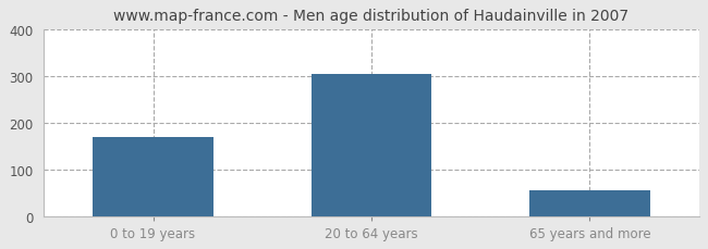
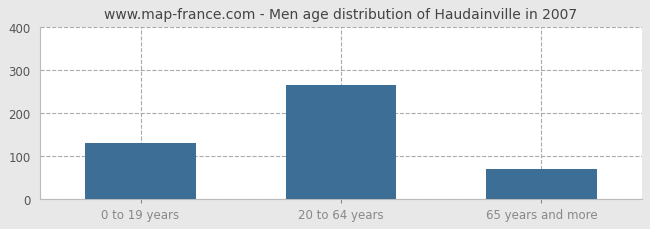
0 to 19 years: 168 -> 130
20 to 64 years: 305 -> 265
65 years and more: 56 -> 70
